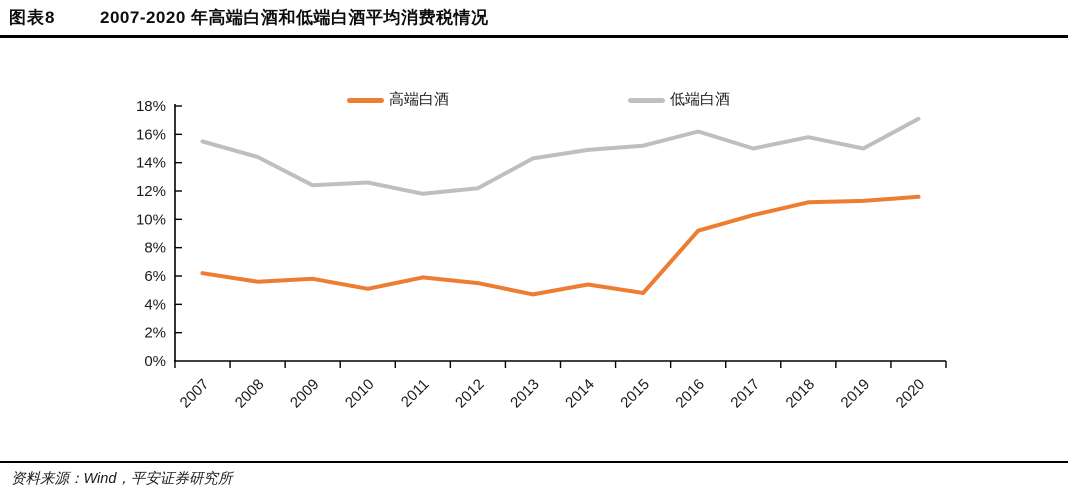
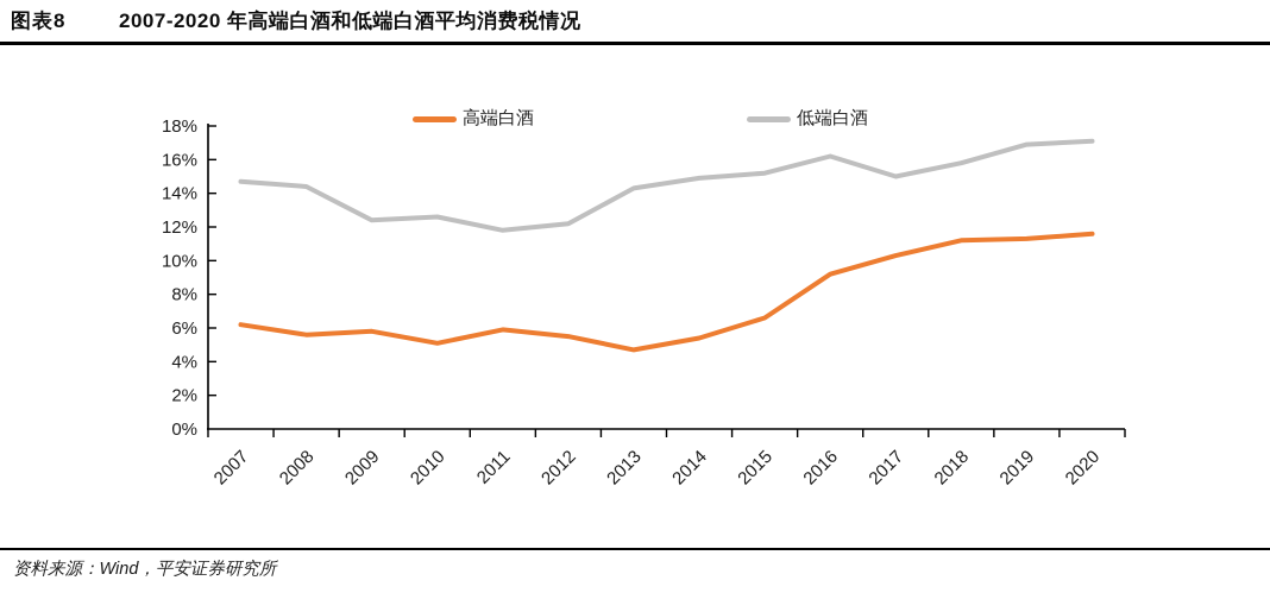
低端白酒/2007: 15.5% -> 14.7%
高端白酒/2015: 4.8% -> 6.6%
低端白酒/2019: 15.0% -> 16.9%
